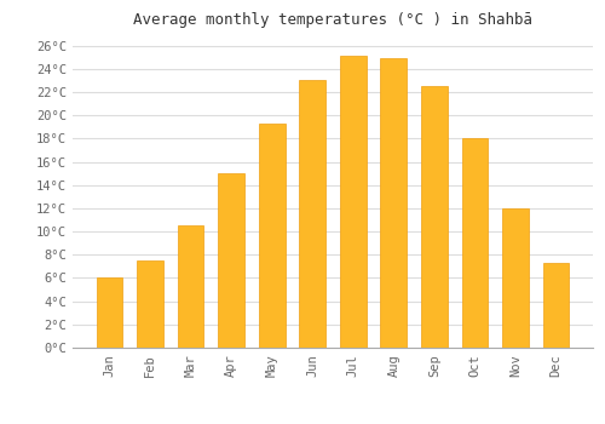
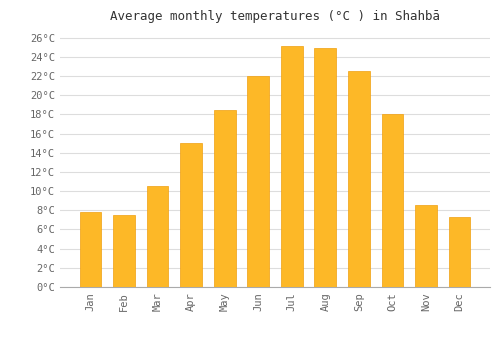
Jan: 6.0°C -> 7.8°C
May: 19.3°C -> 18.4°C
Jun: 23.0°C -> 22.0°C
Nov: 12.0°C -> 8.6°C
